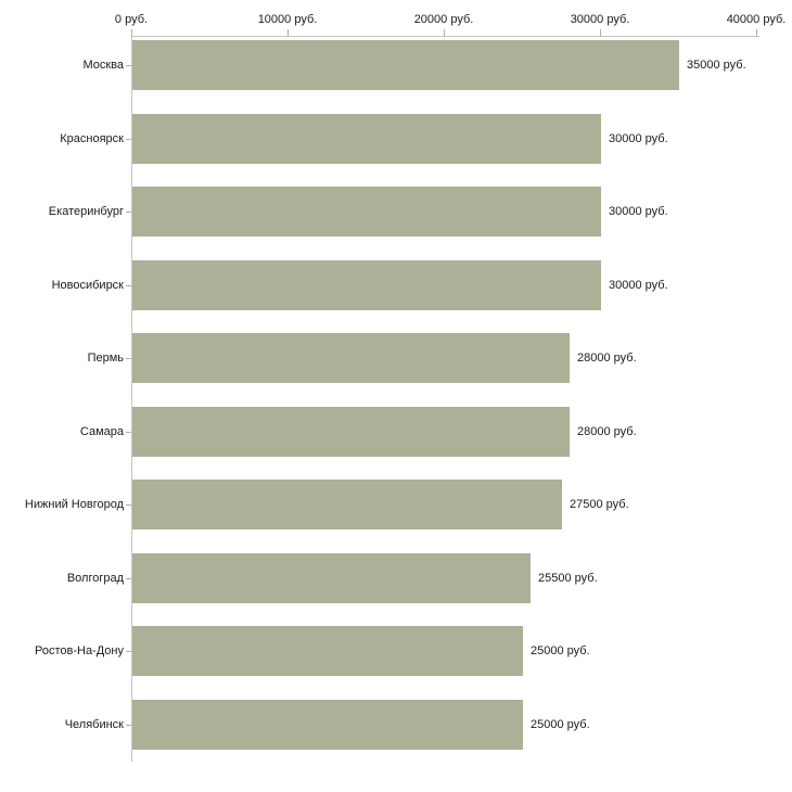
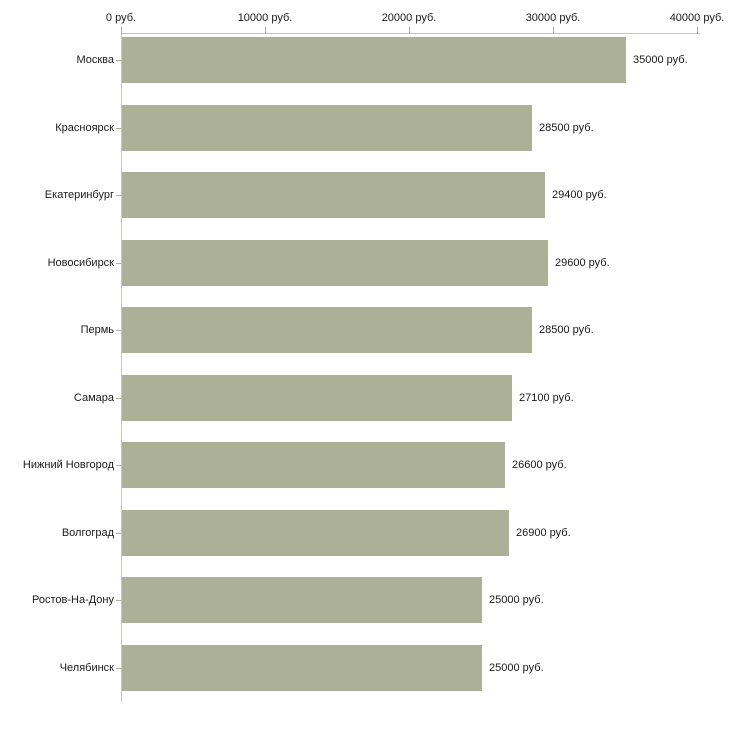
Красноярск: 30000 -> 28500
Екатеринбург: 30000 -> 29400
Новосибирск: 30000 -> 29600
Пермь: 28000 -> 28500
Самара: 28000 -> 27100
Нижний Новгород: 27500 -> 26600
Волгоград: 25500 -> 26900
